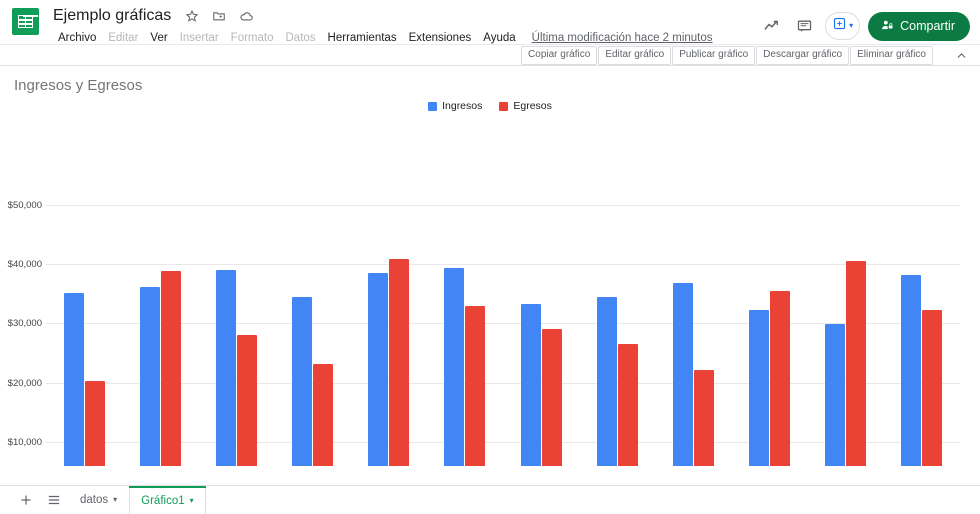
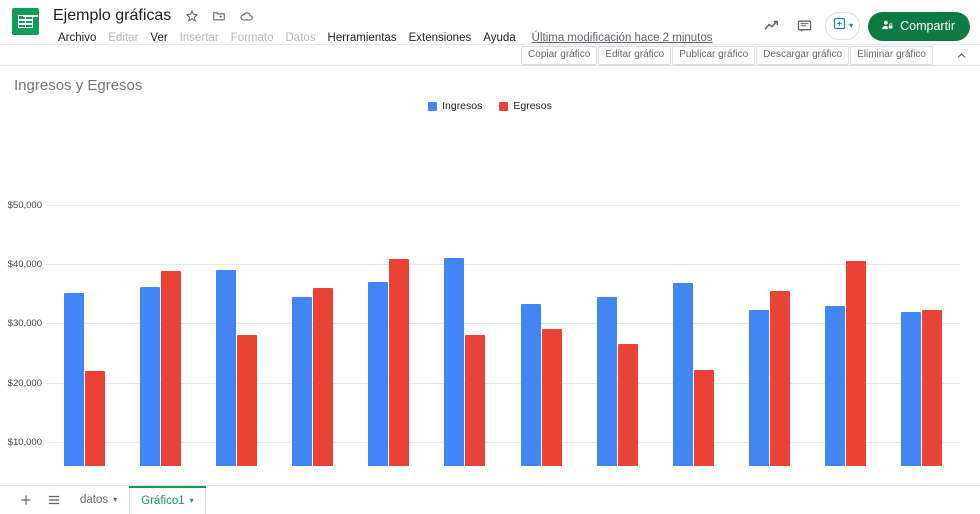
Egresos/enero: $20000 -> $22000
Egresos/abril: $23000 -> $36000
Ingresos/mayo: $39000 -> $37000
Ingresos/junio: $39000 -> $41000
Egresos/junio: $33000 -> $28000
Ingresos/noviembre: $30000 -> $33000
Ingresos/diciembre: $38000 -> $32000
